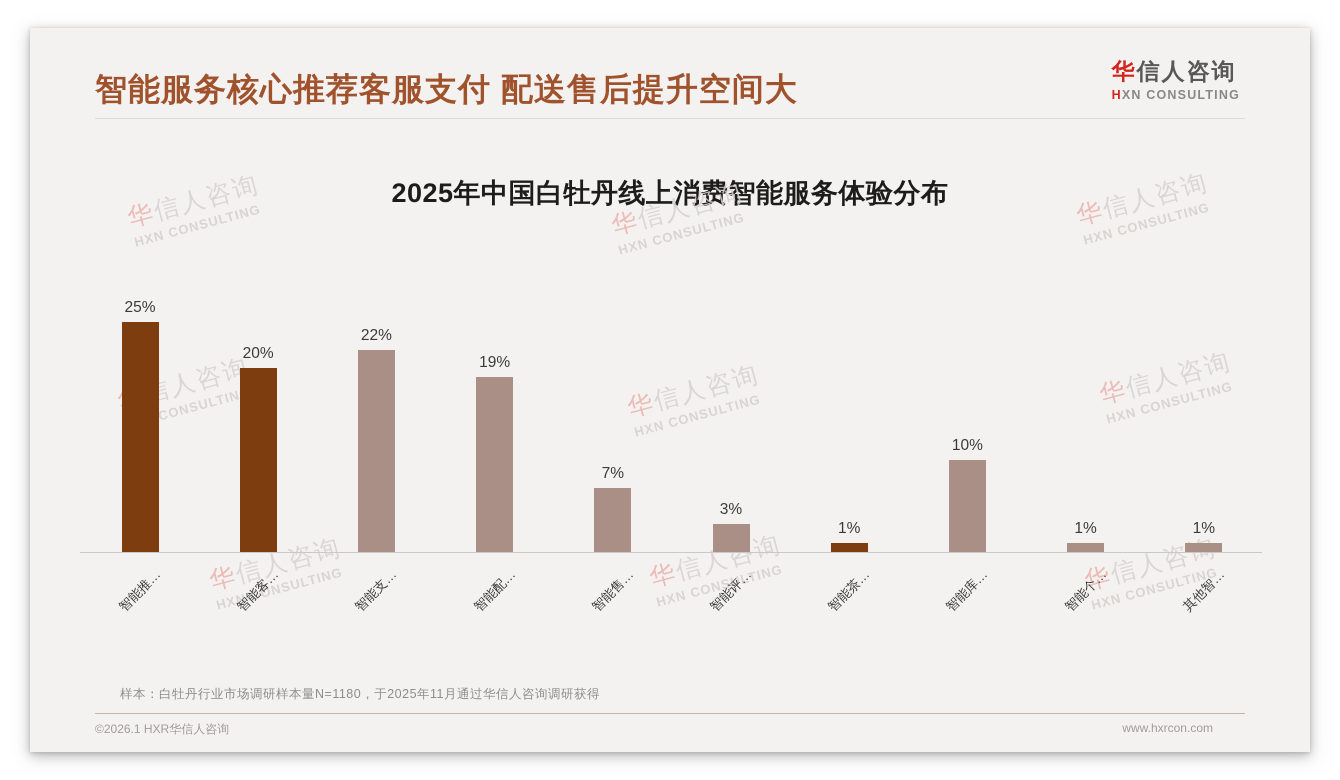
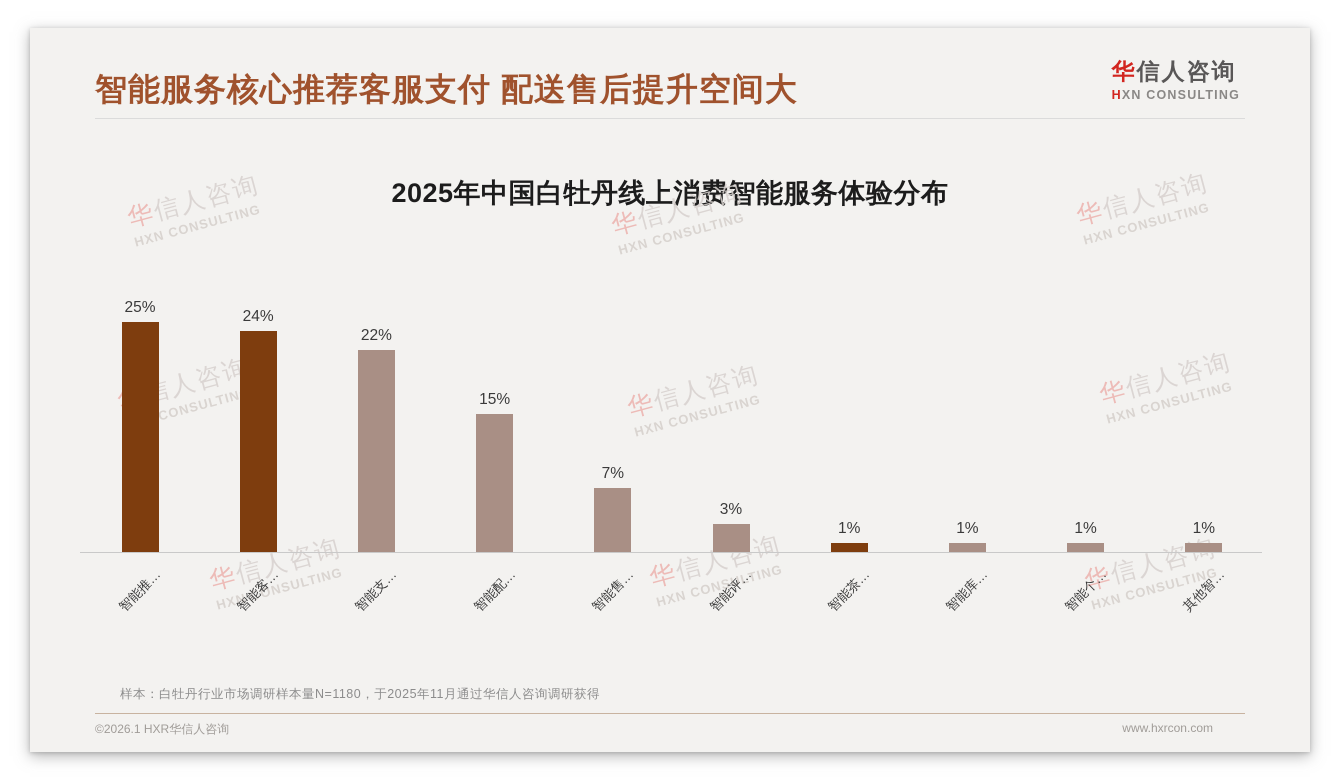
智能客…: 20% -> 24%
智能配…: 19% -> 15%
智能库…: 10% -> 1%
